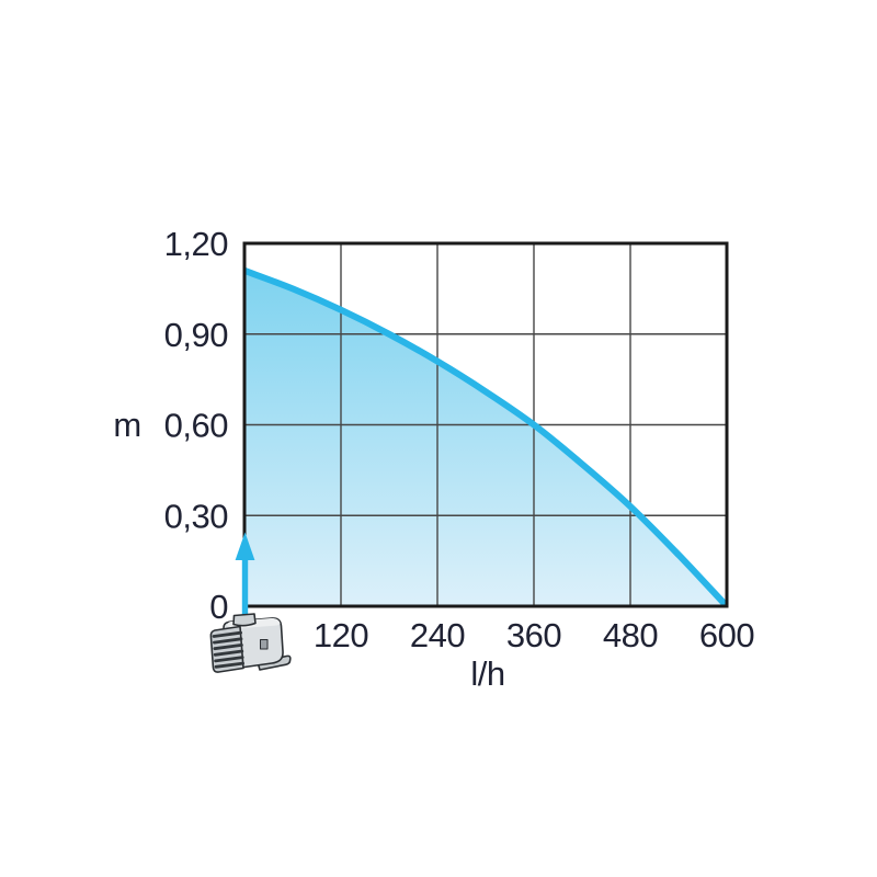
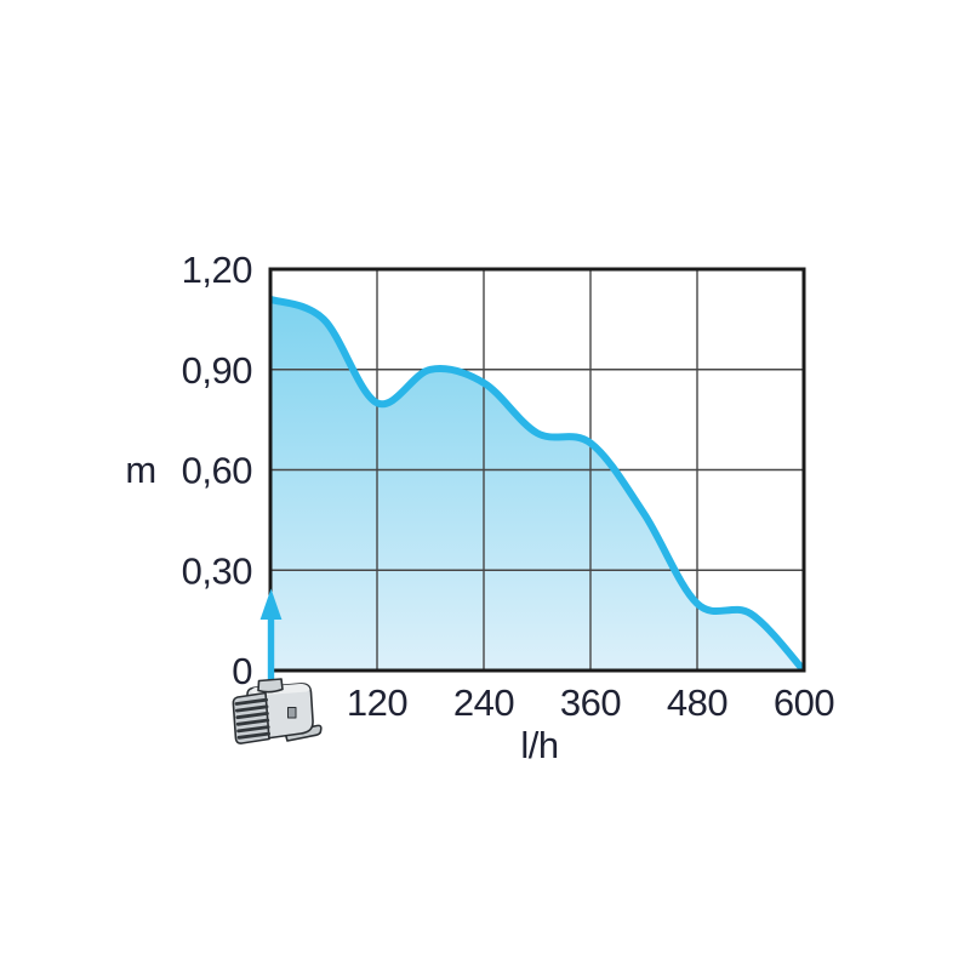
120: 0,98 -> 0,80
240: 0,81 -> 0,86
360: 0,60 -> 0,68
480: 0,33 -> 0,20
